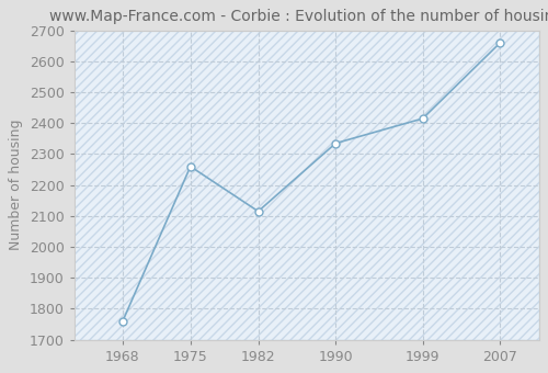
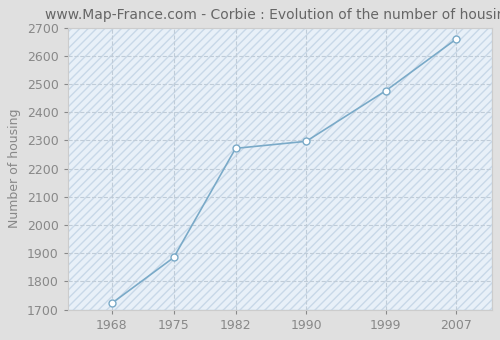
1968: 1760 -> 1723
1975: 2260 -> 1885
1982: 2115 -> 2272
1990: 2335 -> 2297
1999: 2415 -> 2476
